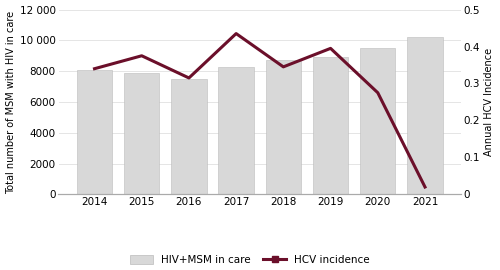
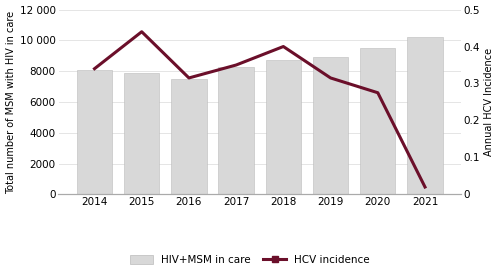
HCV incidence/2015: 0.375 -> 0.440
HCV incidence/2017: 0.435 -> 0.350
HCV incidence/2018: 0.345 -> 0.400
HCV incidence/2019: 0.395 -> 0.315
